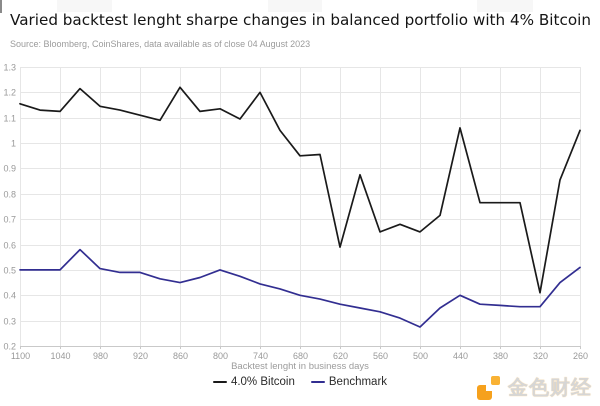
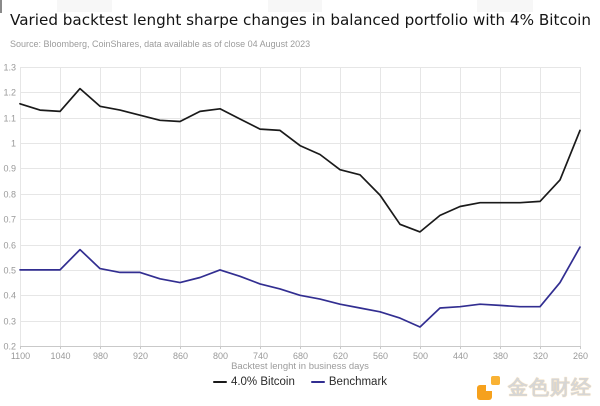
4.0% Bitcoin/860: 1.22 -> 1.08
4.0% Bitcoin/740: 1.20 -> 1.05
4.0% Bitcoin/680: 0.95 -> 0.99
4.0% Bitcoin/620: 0.59 -> 0.90
4.0% Bitcoin/560: 0.65 -> 0.80
4.0% Bitcoin/440: 1.06 -> 0.75
Benchmark/440: 0.40 -> 0.35
4.0% Bitcoin/320: 0.41 -> 0.77
Benchmark/260: 0.51 -> 0.59
